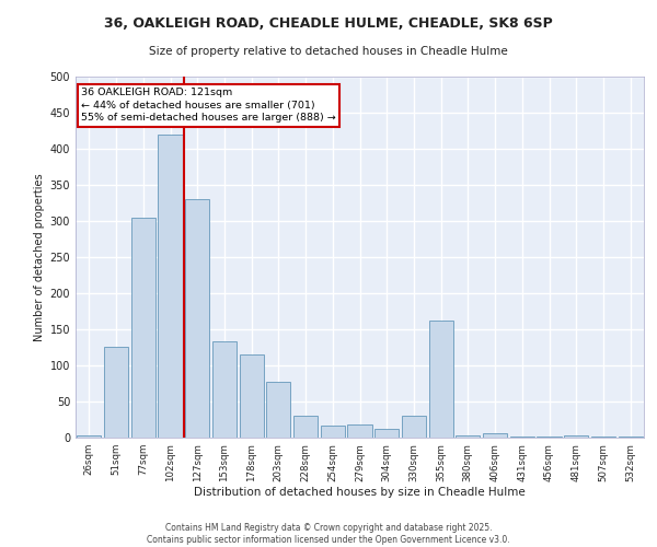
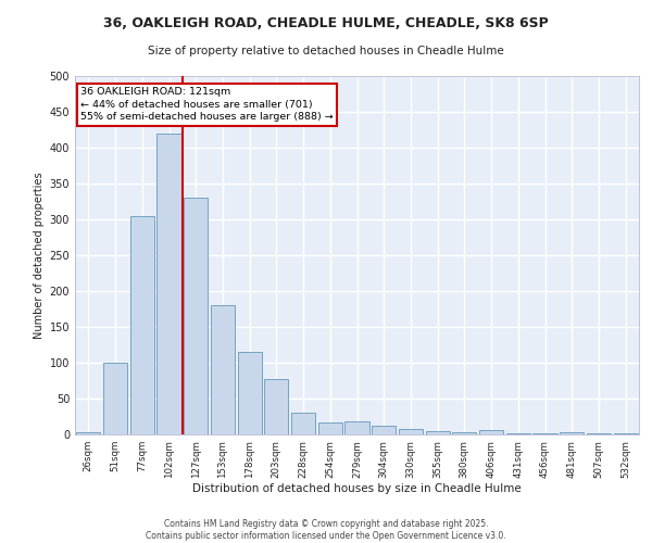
51sqm: 126 -> 100
153sqm: 134 -> 180
330sqm: 30 -> 8
355sqm: 162 -> 5
